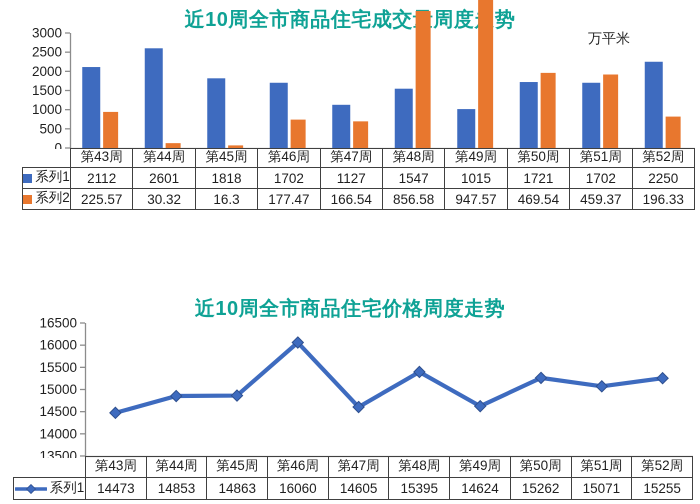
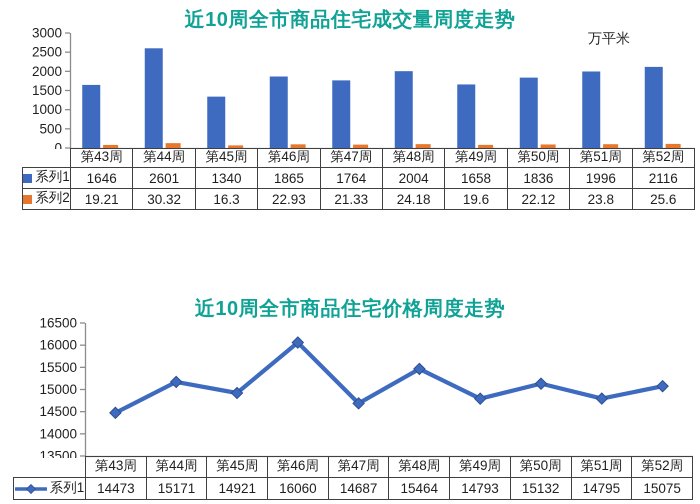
近10周全市商品住宅成交量周度走势/系列1/第43周: 2112 -> 1646
近10周全市商品住宅成交量周度走势/系列2/第43周: 225.57 -> 19.21
近10周全市商品住宅成交量周度走势/系列1/第45周: 1818 -> 1340
近10周全市商品住宅成交量周度走势/系列1/第46周: 1702 -> 1865
近10周全市商品住宅成交量周度走势/系列2/第46周: 177.47 -> 22.93
近10周全市商品住宅成交量周度走势/系列1/第47周: 1127 -> 1764
近10周全市商品住宅成交量周度走势/系列2/第47周: 166.54 -> 21.33
近10周全市商品住宅成交量周度走势/系列1/第48周: 1547 -> 2004
近10周全市商品住宅成交量周度走势/系列2/第48周: 856.58 -> 24.18
近10周全市商品住宅成交量周度走势/系列1/第49周: 1015 -> 1658
近10周全市商品住宅成交量周度走势/系列2/第49周: 947.57 -> 19.6
近10周全市商品住宅成交量周度走势/系列1/第50周: 1721 -> 1836
近10周全市商品住宅成交量周度走势/系列2/第50周: 469.54 -> 22.12
近10周全市商品住宅成交量周度走势/系列1/第51周: 1702 -> 1996
近10周全市商品住宅成交量周度走势/系列2/第51周: 459.37 -> 23.8
近10周全市商品住宅成交量周度走势/系列1/第52周: 2250 -> 2116
近10周全市商品住宅成交量周度走势/系列2/第52周: 196.33 -> 25.6
近10周全市商品住宅价格周度走势/第44周: 14853 -> 15171
近10周全市商品住宅价格周度走势/第45周: 14863 -> 14921
近10周全市商品住宅价格周度走势/第47周: 14605 -> 14687
近10周全市商品住宅价格周度走势/第48周: 15395 -> 15464
近10周全市商品住宅价格周度走势/第49周: 14624 -> 14793
近10周全市商品住宅价格周度走势/第50周: 15262 -> 15132
近10周全市商品住宅价格周度走势/第51周: 15071 -> 14795
近10周全市商品住宅价格周度走势/第52周: 15255 -> 15075
